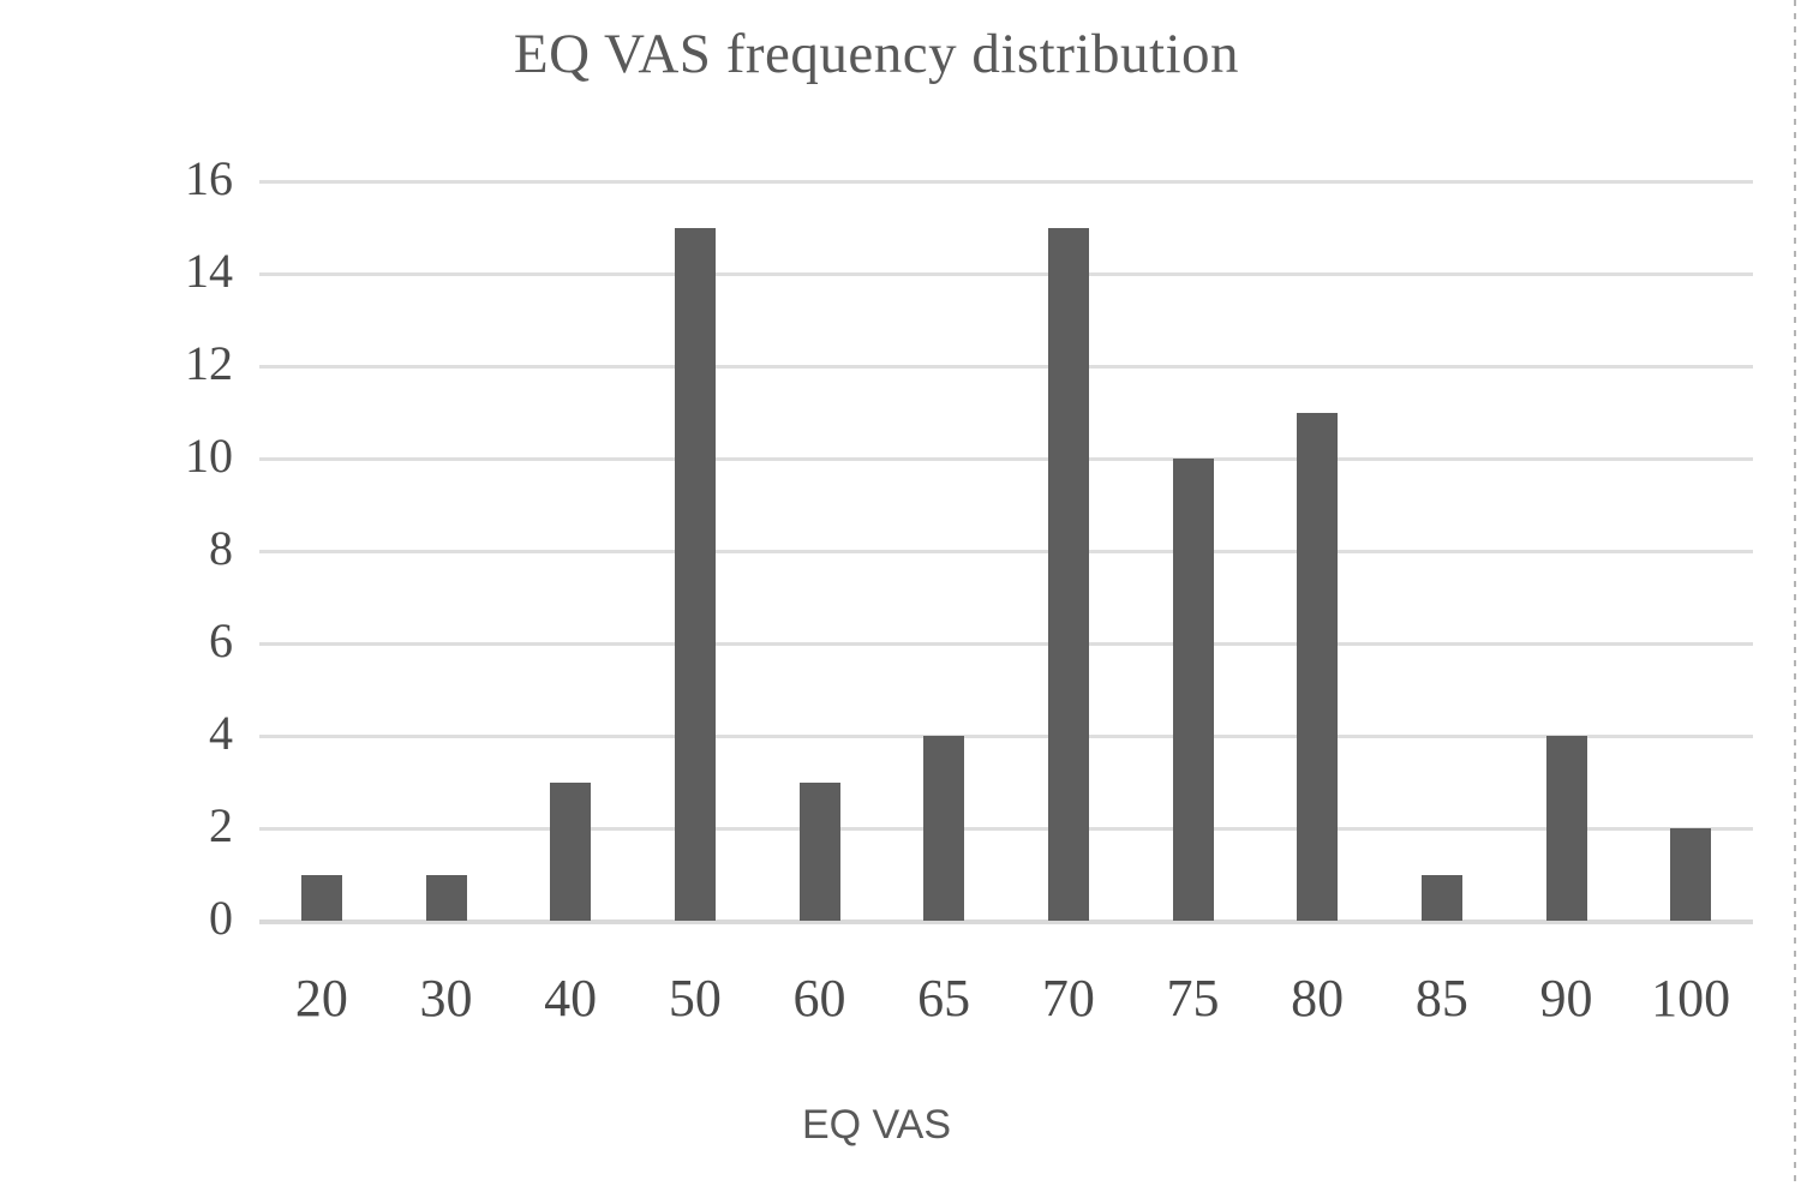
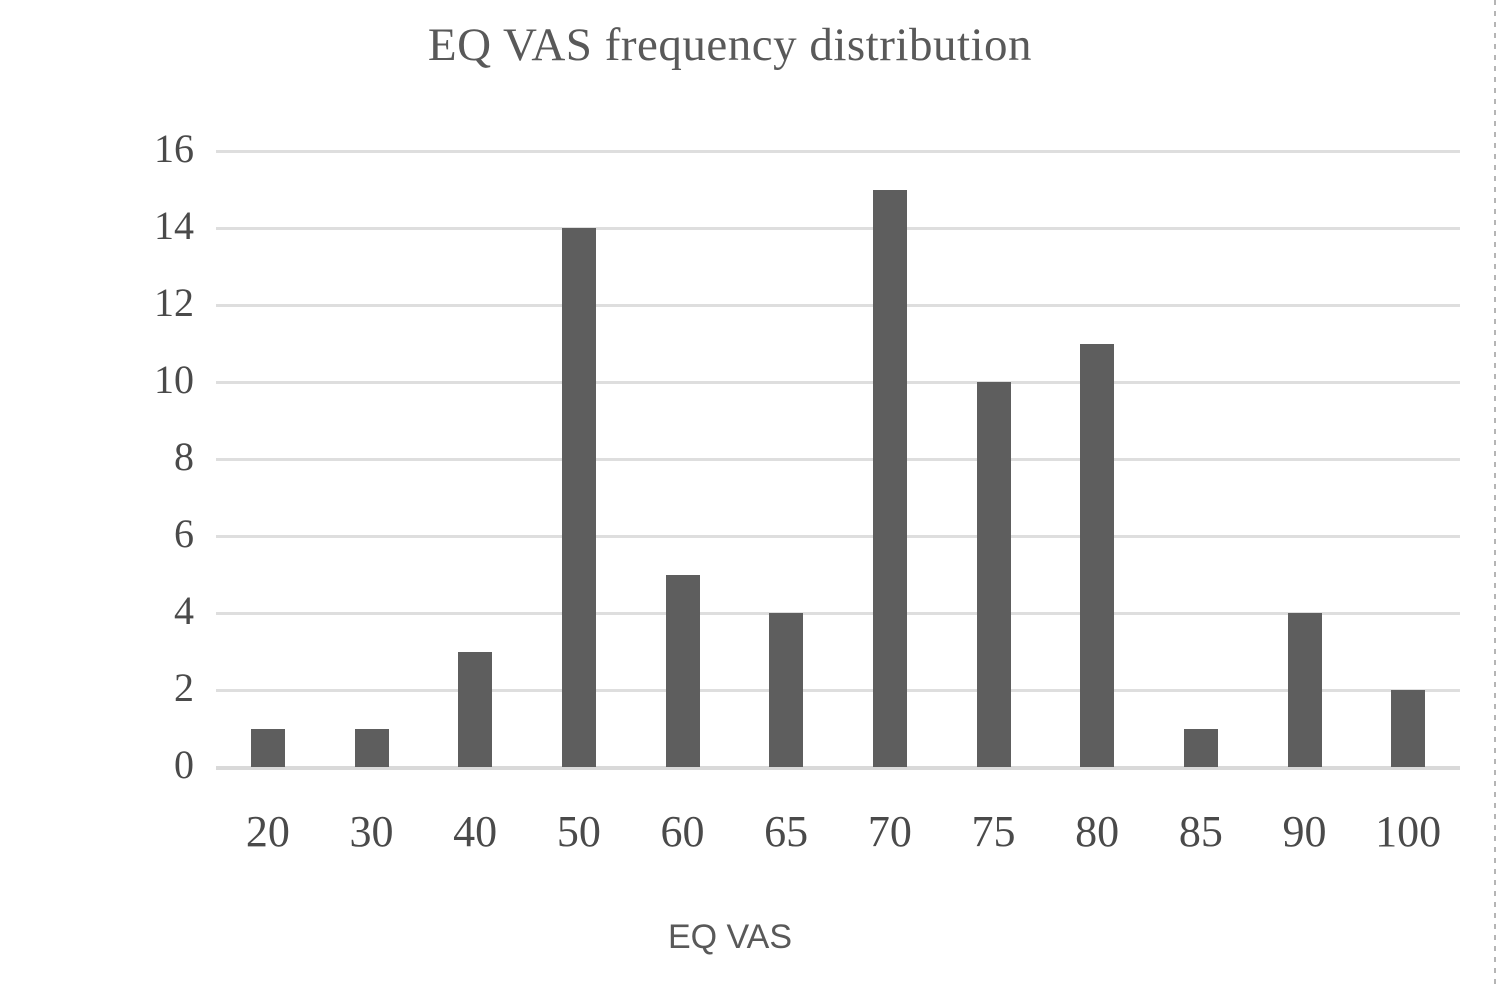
50: 15 -> 14
60: 3 -> 5
